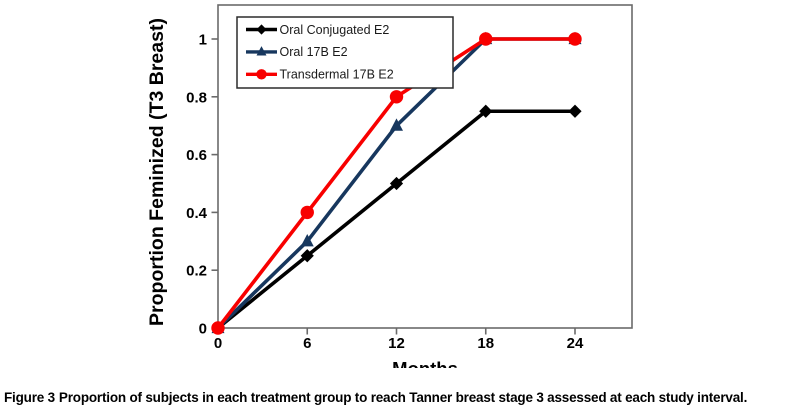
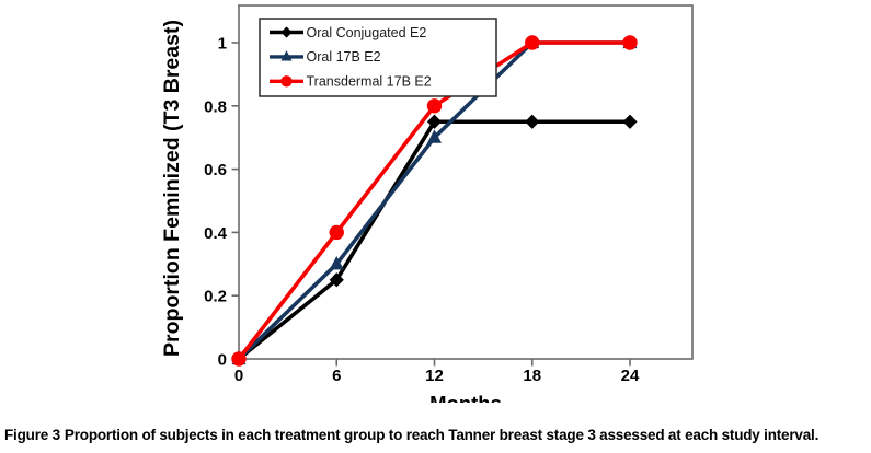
Oral Conjugated E2/12: 0.50 -> 0.75
